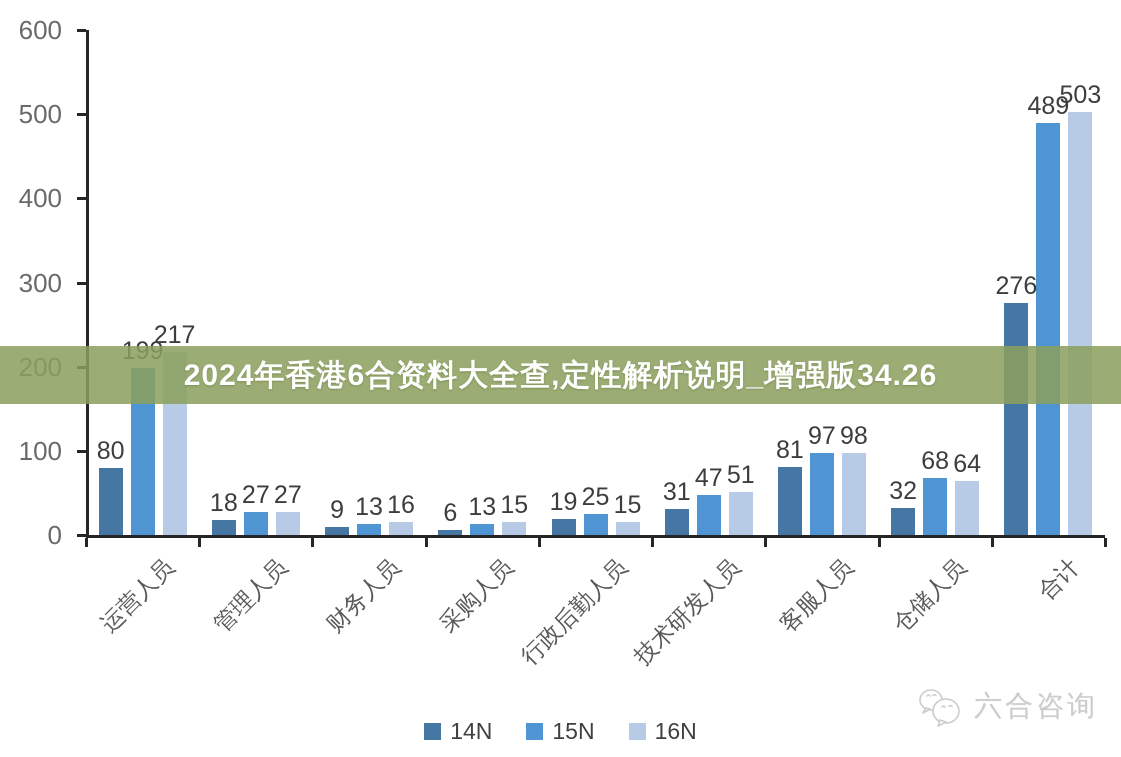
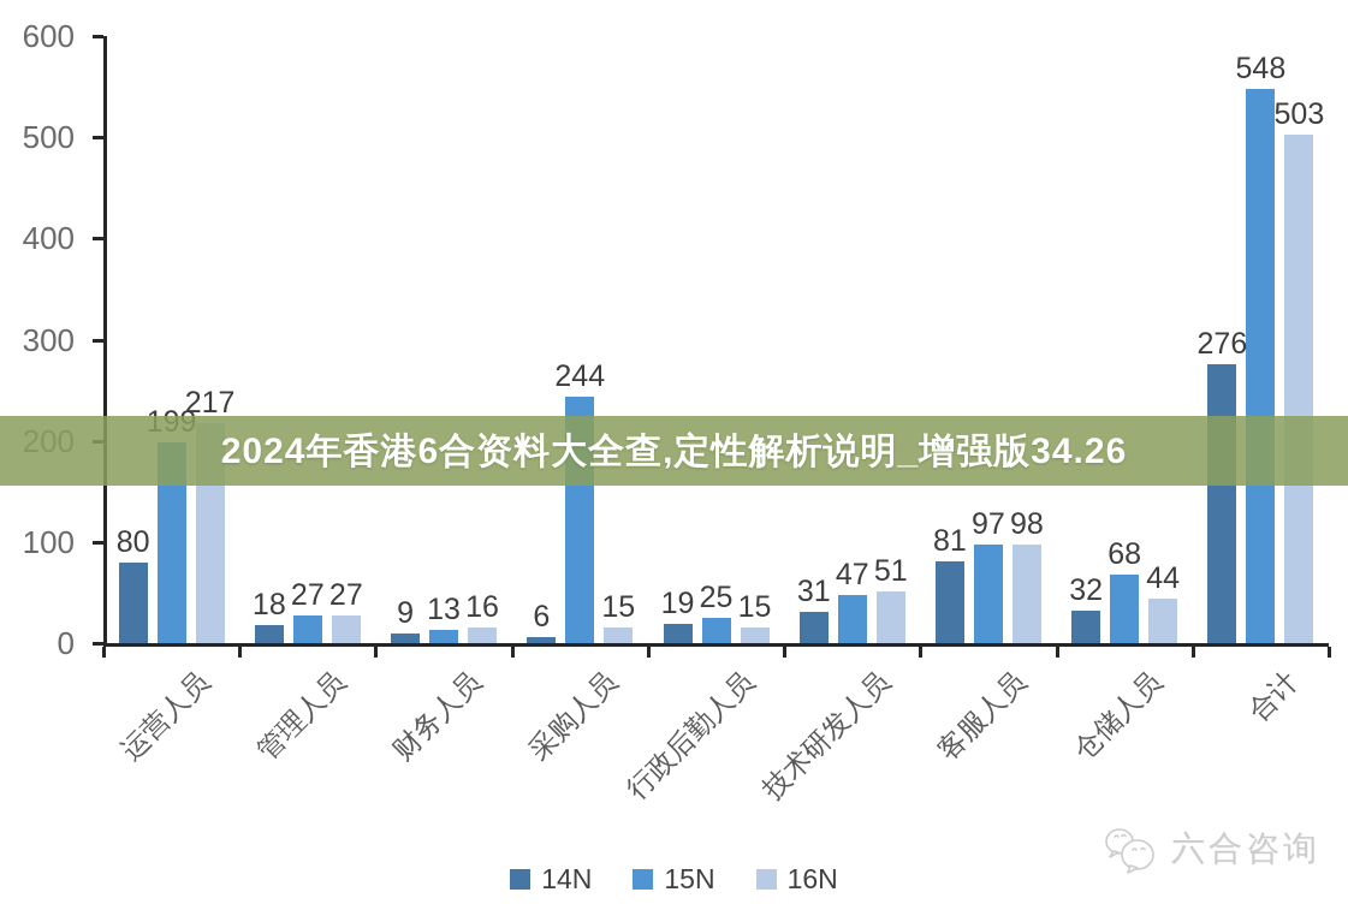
15N/采购人员: 13 -> 244
16N/仓储人员: 64 -> 44
15N/合计: 489 -> 548
